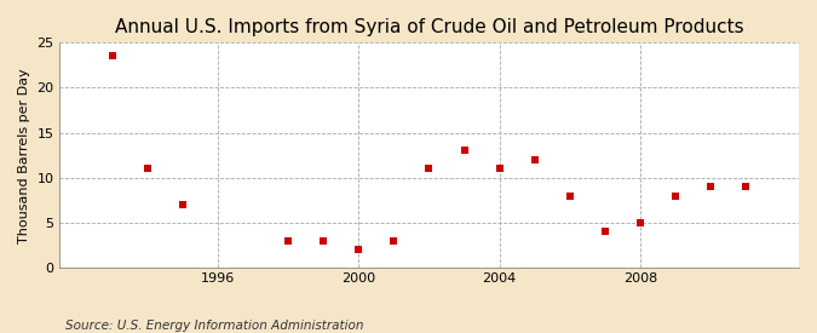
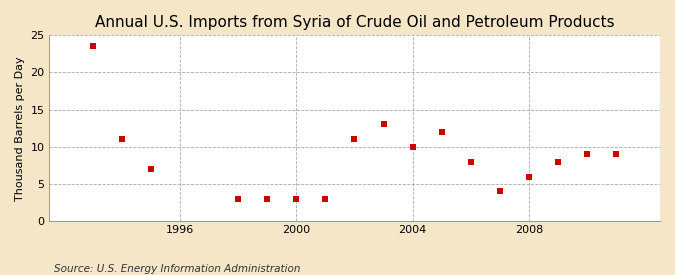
2000: 2.0 -> 3.0
2004: 11.0 -> 10.0
2008: 5.0 -> 6.0
